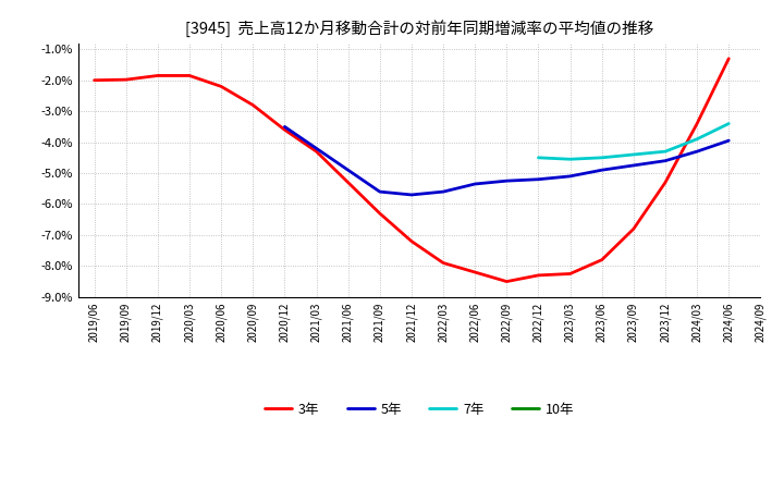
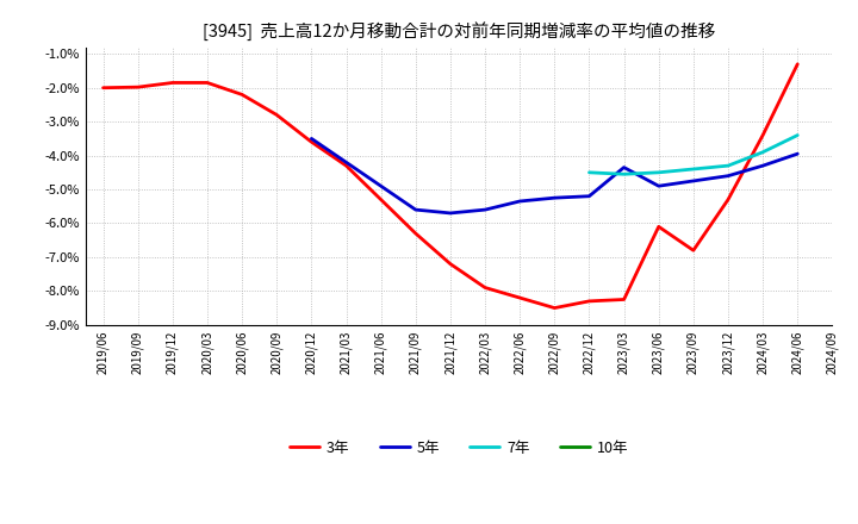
5年/2023/03: -5.10% -> -4.35%
3年/2023/06: -7.80% -> -6.10%
